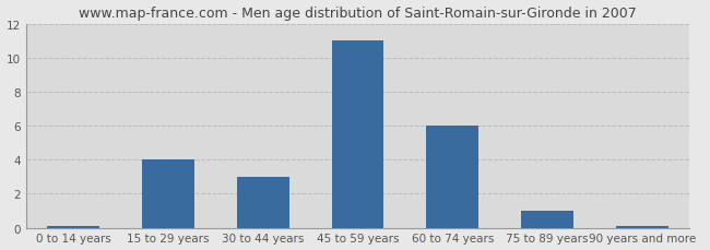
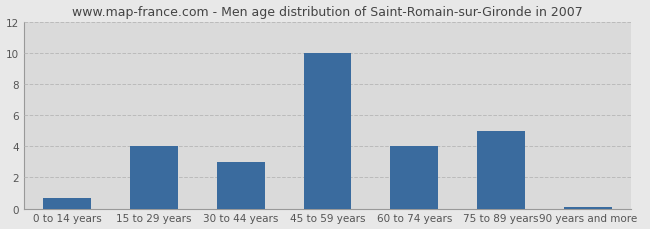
0 to 14 years: 0.1 -> 0.7
45 to 59 years: 11.0 -> 10.0
60 to 74 years: 6.0 -> 4.0
75 to 89 years: 1.0 -> 5.0
